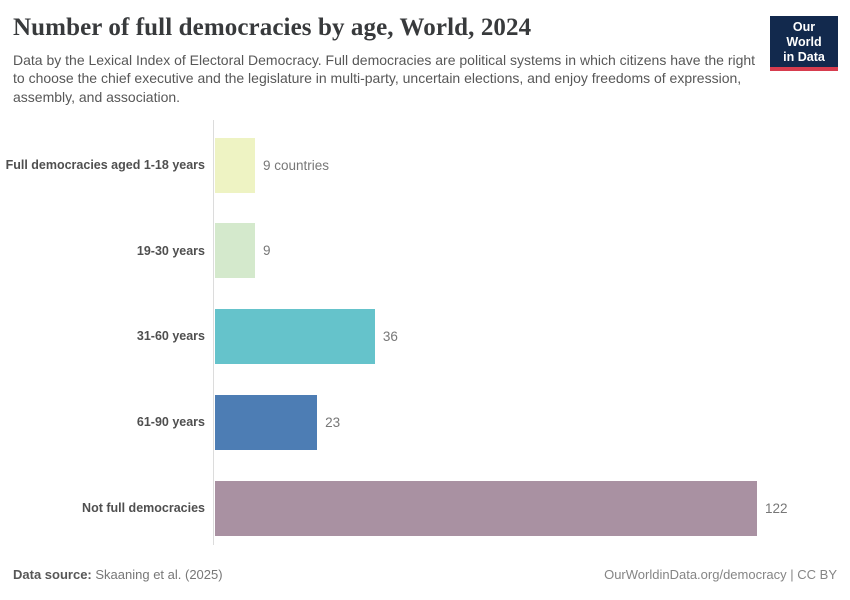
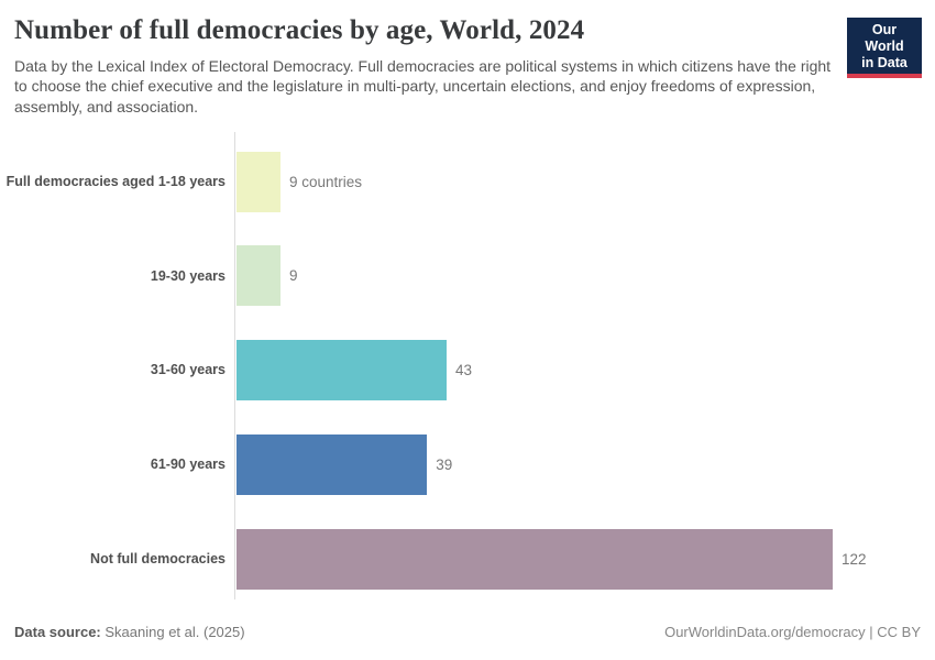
31-60 years: 36 -> 43
61-90 years: 23 -> 39
